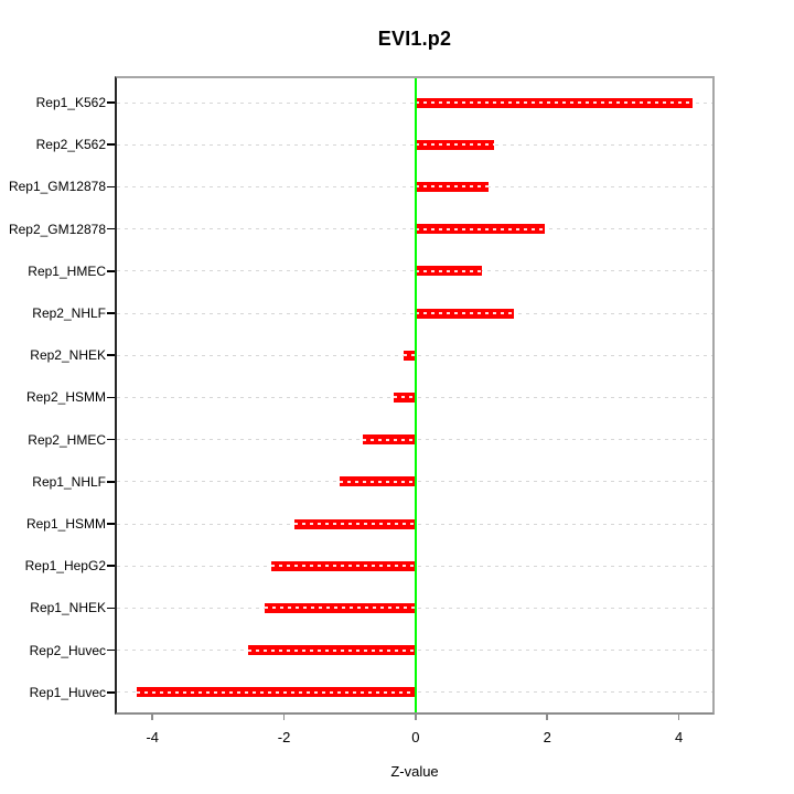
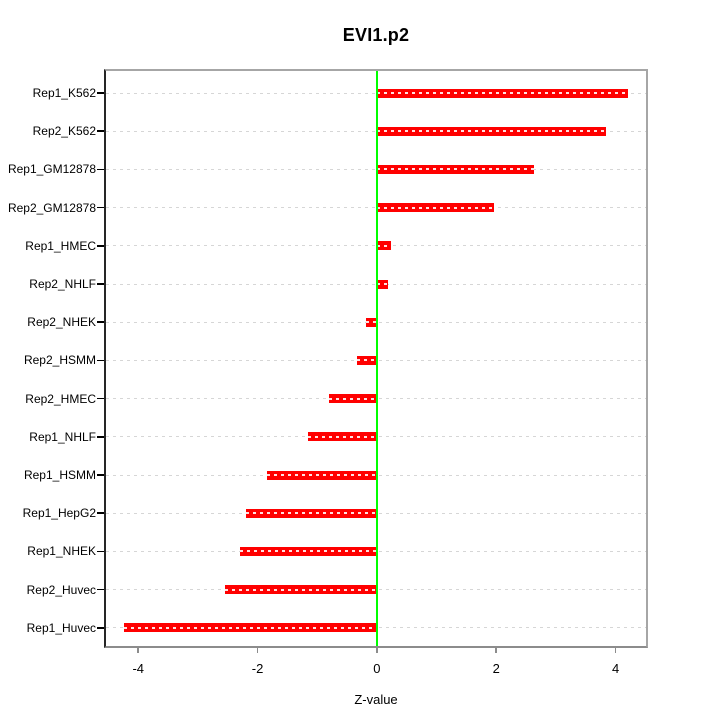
Rep2_K562: 1.2 -> 3.8
Rep1_GM12878: 1.1 -> 2.6
Rep1_HMEC: 1.0 -> 0.2
Rep2_NHLF: 1.5 -> 0.2
